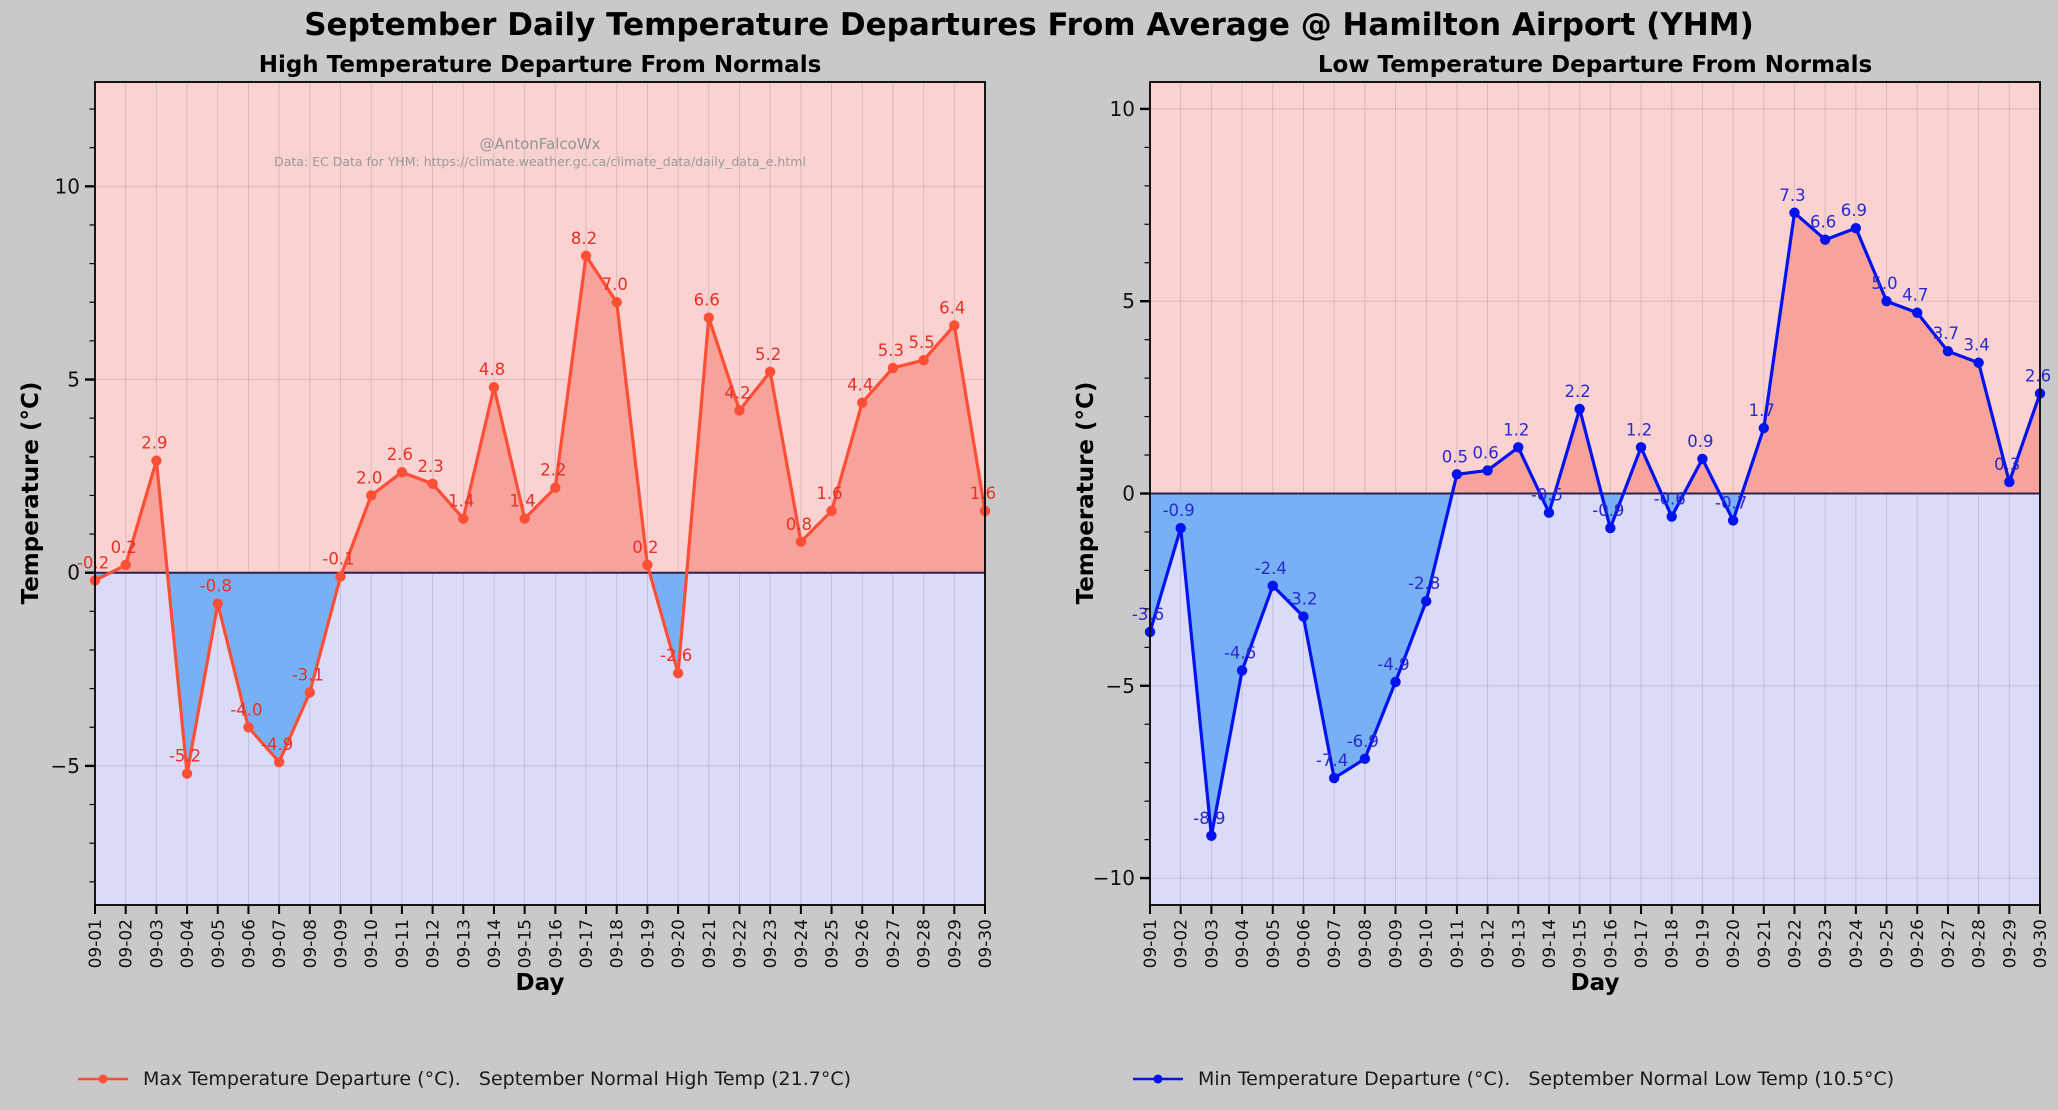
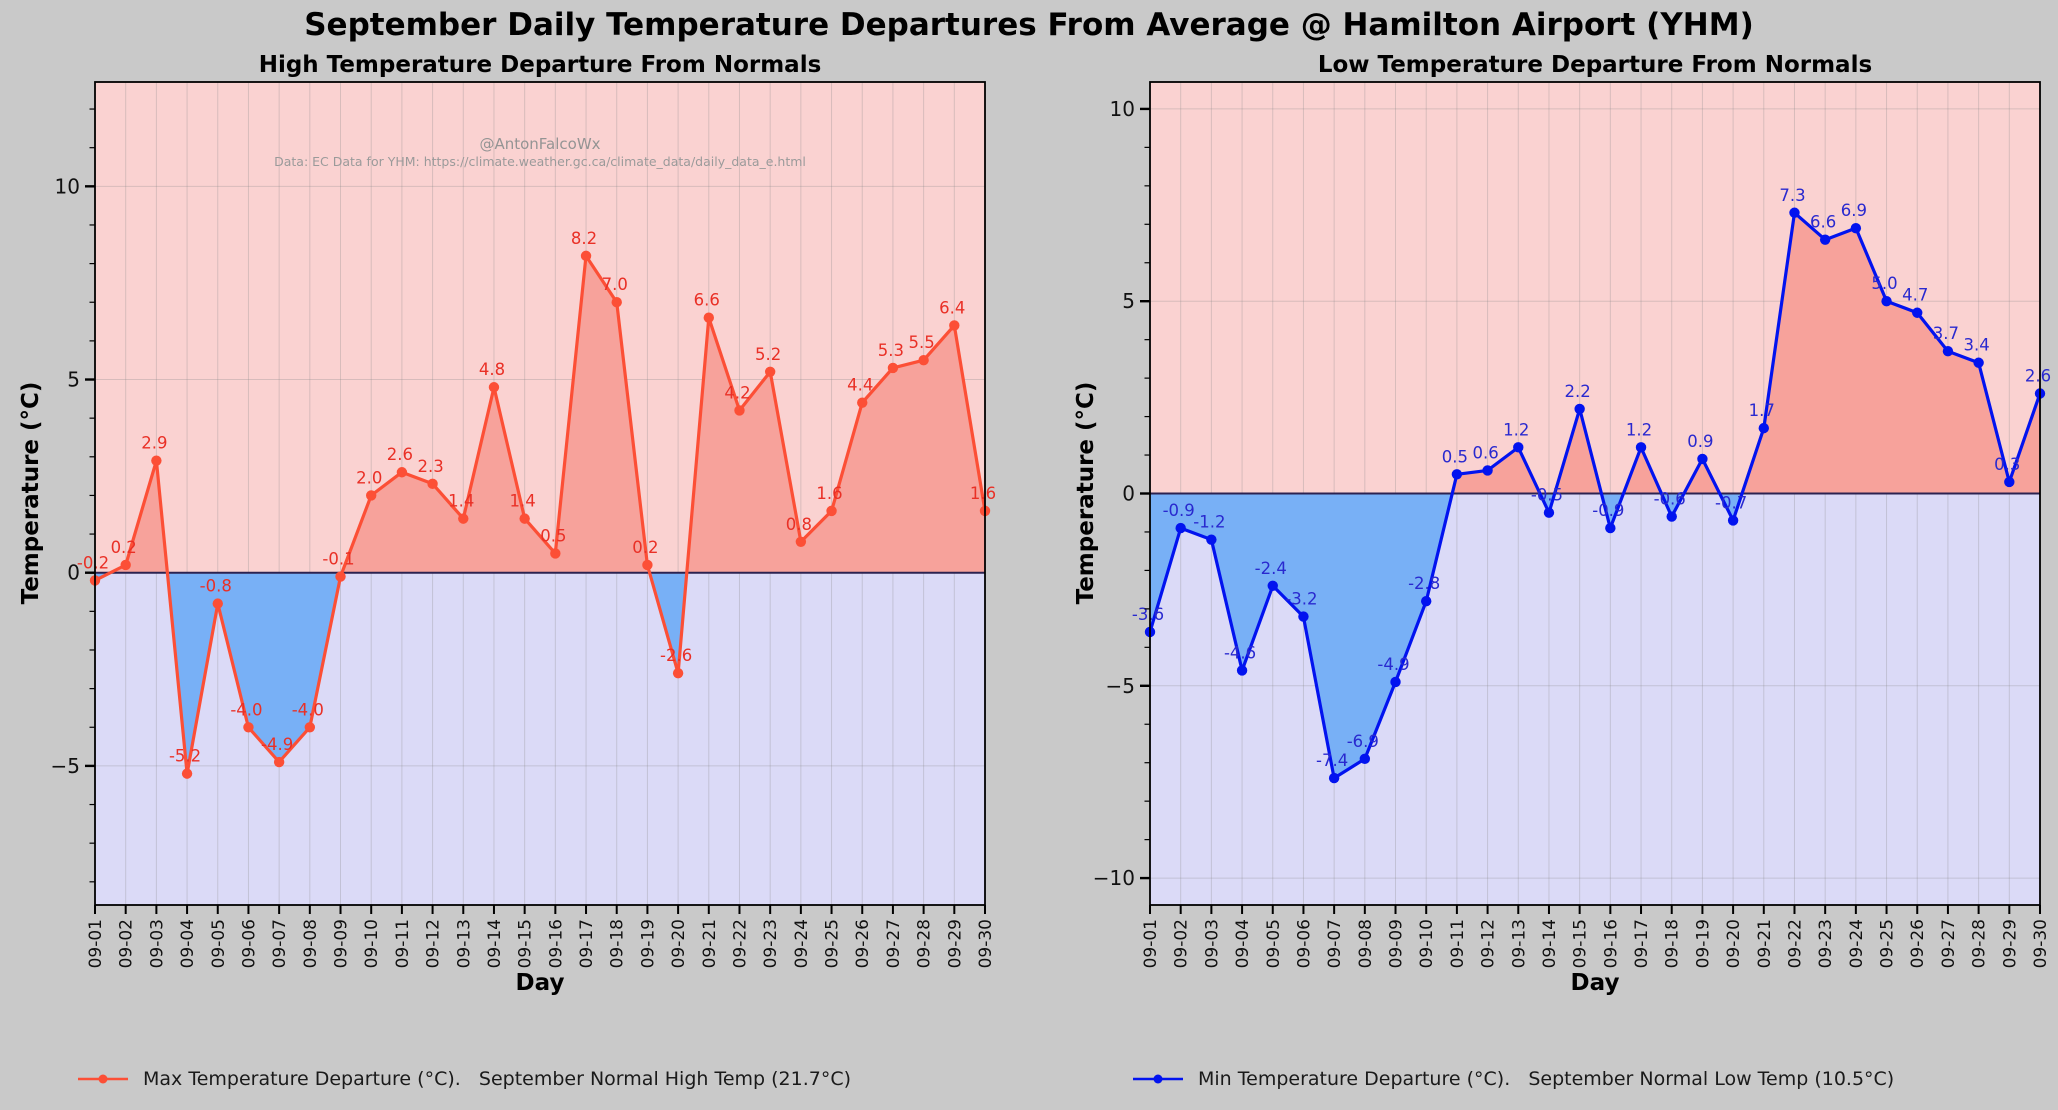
High Temperature Departure From Normals/09-08: -3.1 -> -4.0
High Temperature Departure From Normals/09-16: 2.2 -> 0.5
Low Temperature Departure From Normals/09-03: -8.9 -> -1.2
